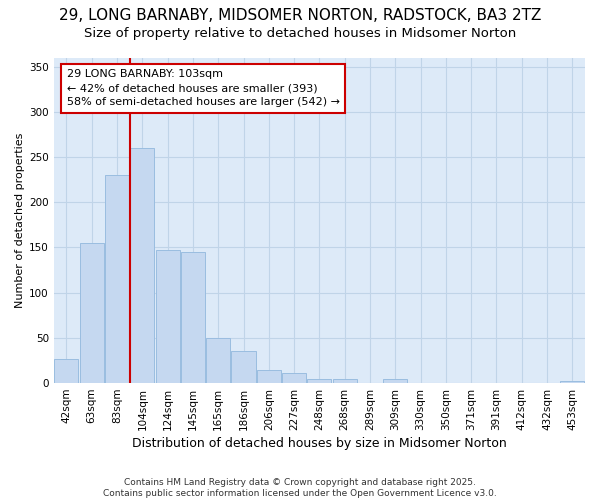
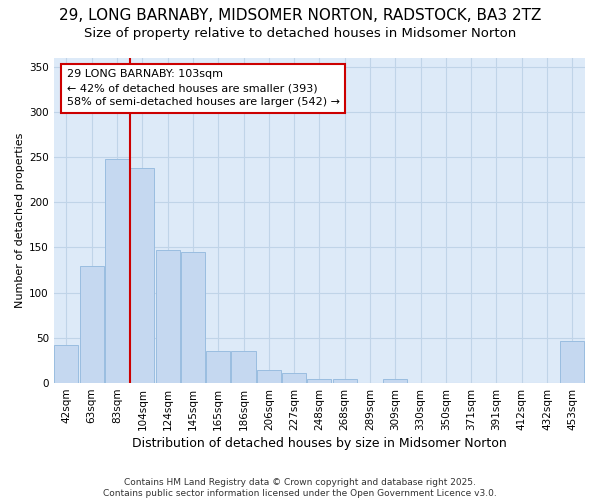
42sqm: 27 -> 42
63sqm: 155 -> 130
83sqm: 230 -> 248
104sqm: 260 -> 238
165sqm: 50 -> 36
453sqm: 2 -> 46
